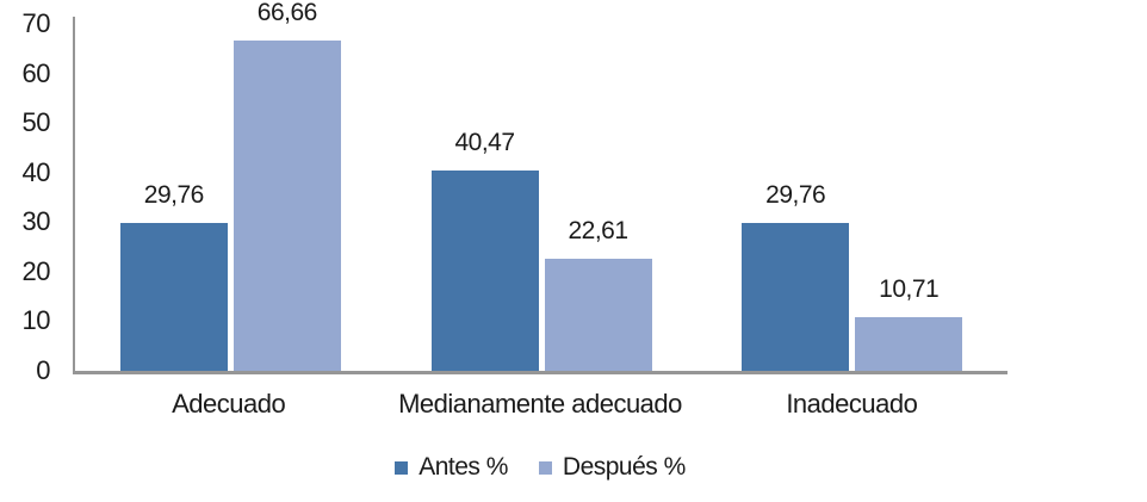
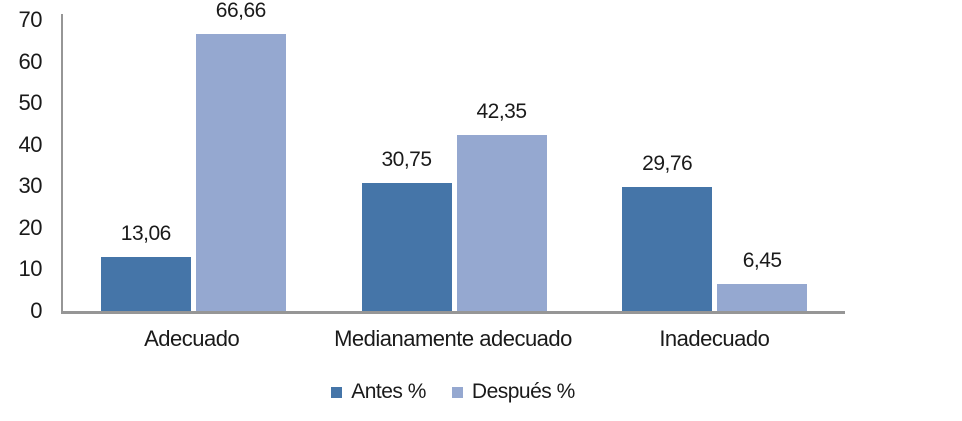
Antes %/Adecuado: 29,76 -> 13,06
Antes %/Medianamente adecuado: 40,47 -> 30,75
Después %/Medianamente adecuado: 22,61 -> 42,35
Después %/Inadecuado: 10,71 -> 6,45
